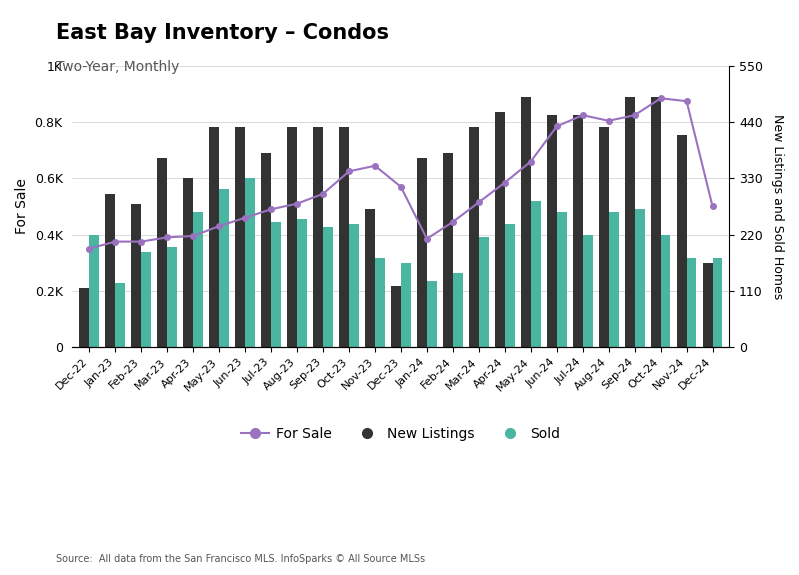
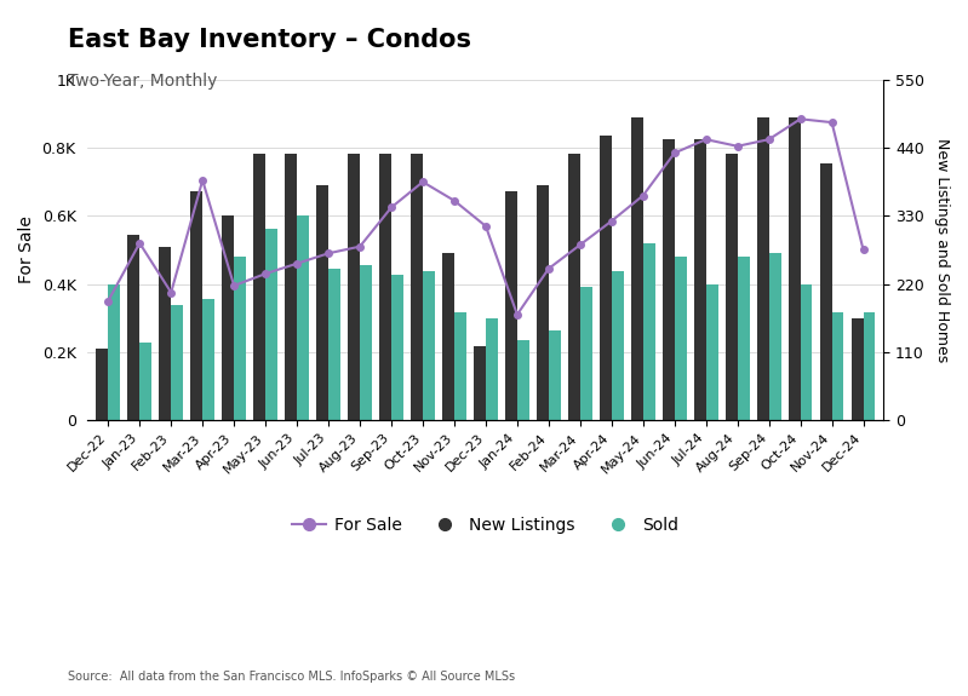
For Sale/Jan-23: 0.375K -> 0.520K
For Sale/Mar-23: 0.390K -> 0.705K
For Sale/Sep-23: 0.545K -> 0.625K
For Sale/Oct-23: 0.625K -> 0.700K
For Sale/Jan-24: 0.385K -> 0.310K
